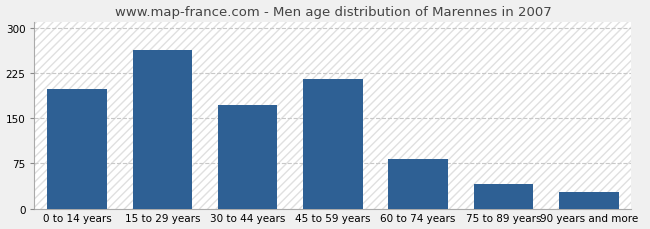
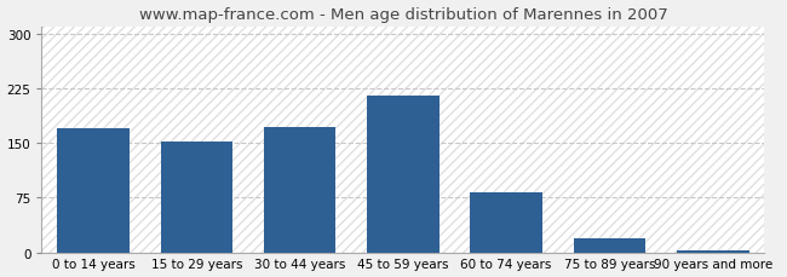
0 to 14 years: 198 -> 170
15 to 29 years: 262 -> 152
75 to 89 years: 40 -> 20
90 years and more: 28 -> 3
